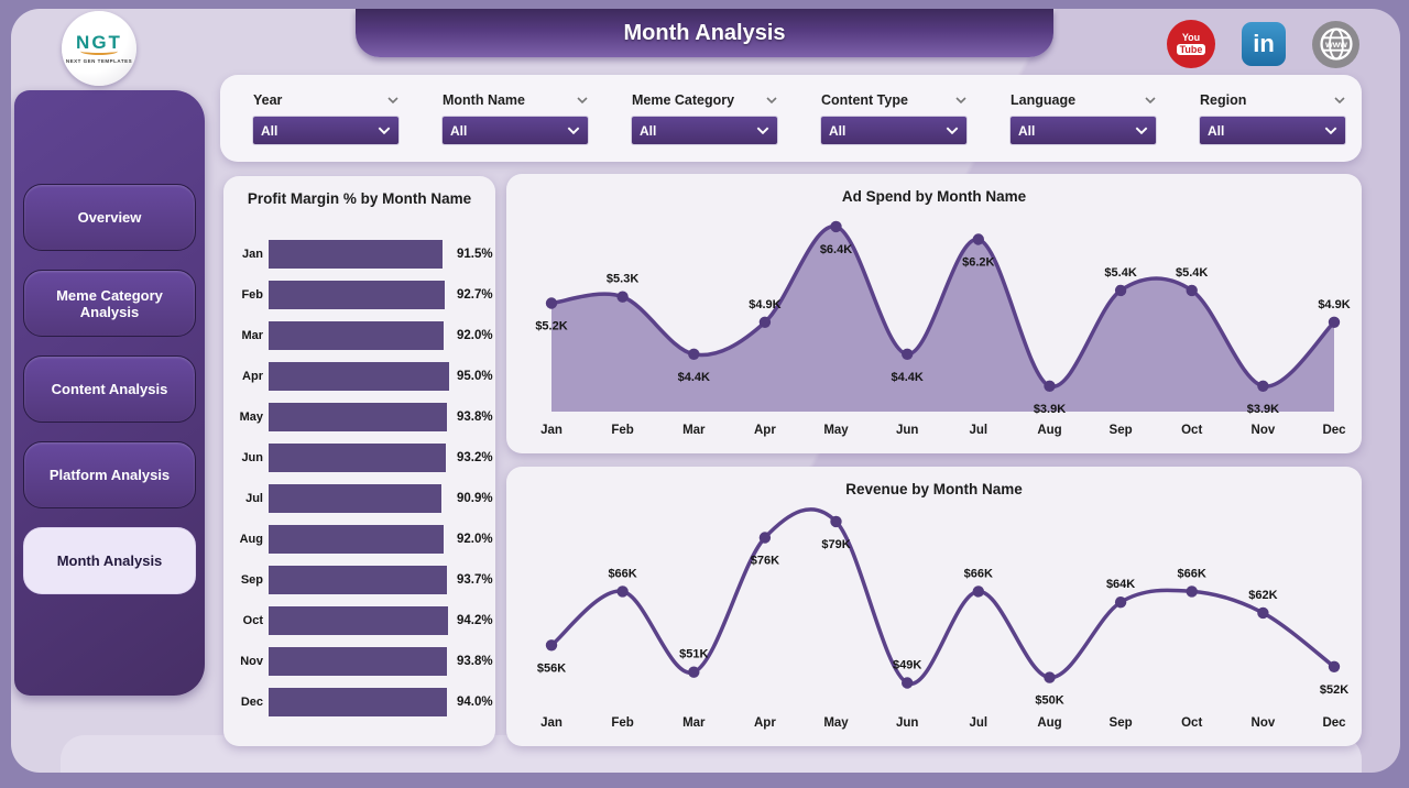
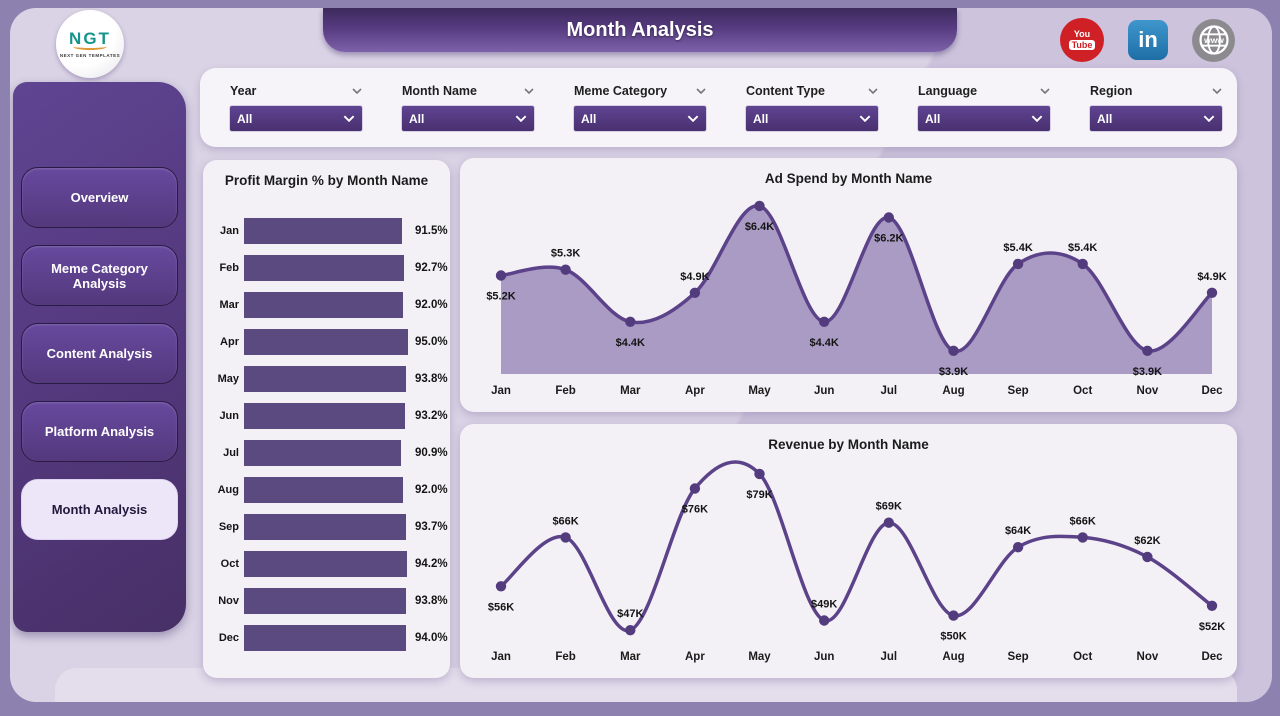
Revenue by Month Name/Mar: $51K -> $47K
Revenue by Month Name/Jul: $66K -> $69K
